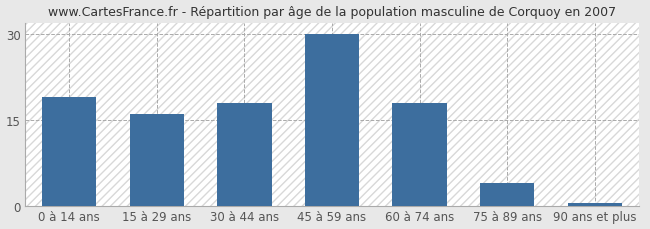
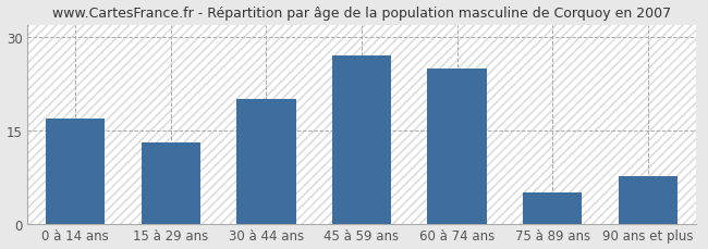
0 à 14 ans: 19.0 -> 17.0
15 à 29 ans: 16.0 -> 13.0
30 à 44 ans: 18.0 -> 20.0
45 à 59 ans: 30.0 -> 27.0
60 à 74 ans: 18.0 -> 25.0
75 à 89 ans: 4.0 -> 5.0
90 ans et plus: 0.5 -> 7.6
